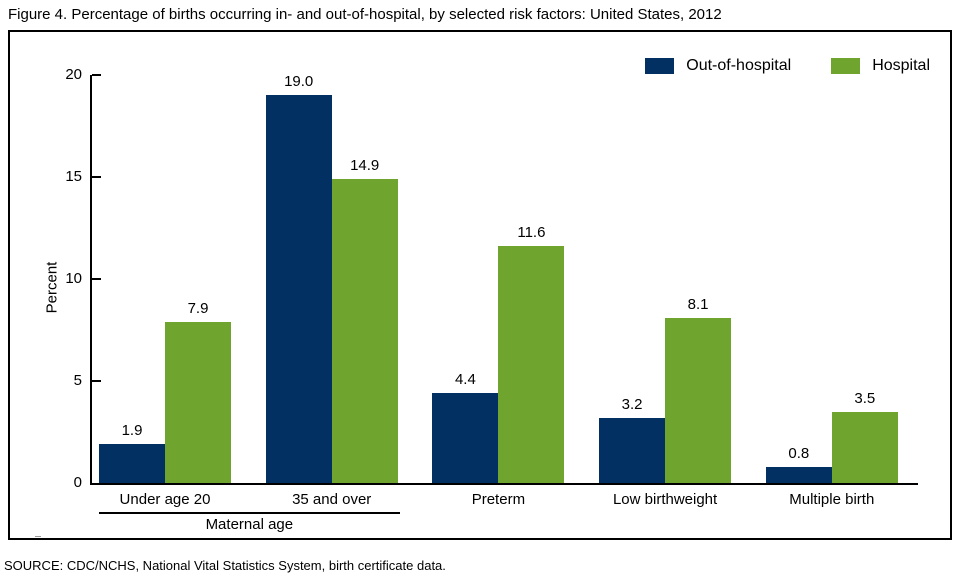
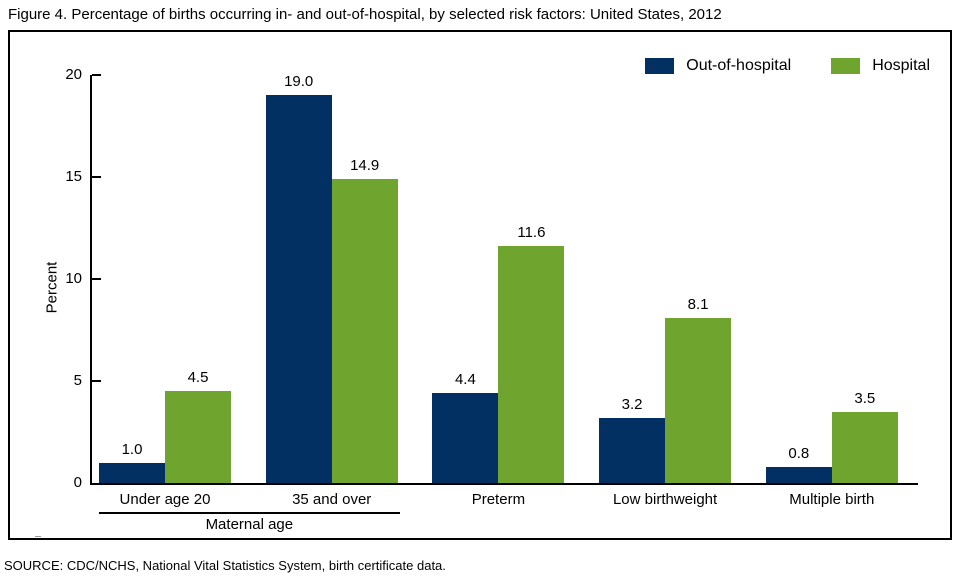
Out-of-hospital/Under age 20: 1.9 -> 1.0
Hospital/Under age 20: 7.9 -> 4.5
